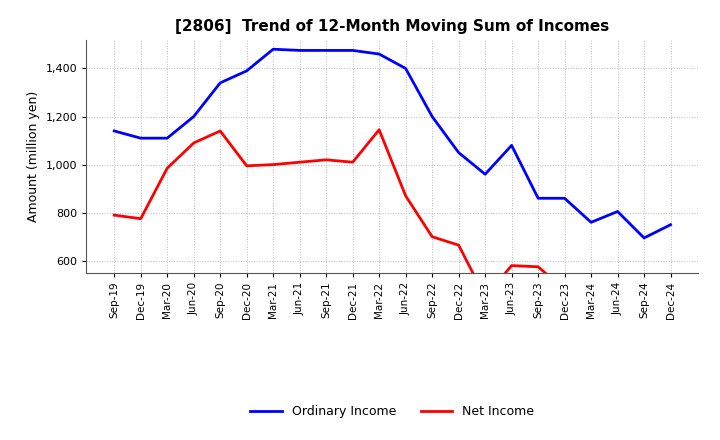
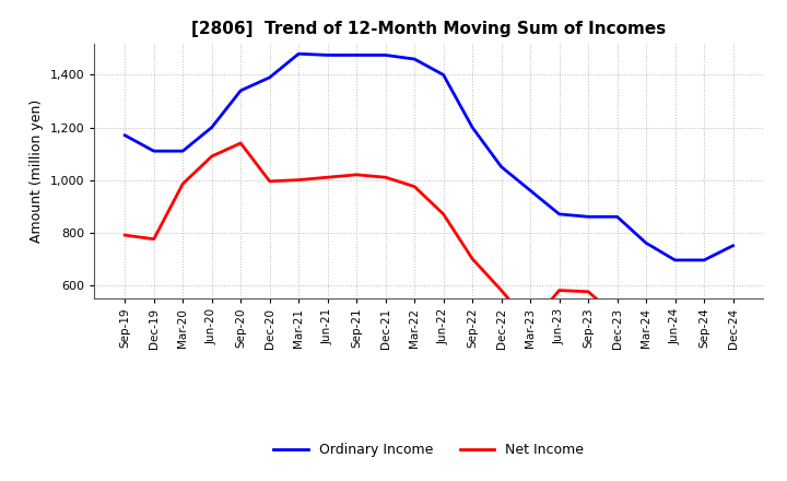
Ordinary Income/Sep-19: 1,140 -> 1,170
Net Income/Mar-22: 1,145 -> 975
Net Income/Dec-22: 665 -> 580
Ordinary Income/Jun-23: 1,080 -> 870
Ordinary Income/Jun-24: 805 -> 695
